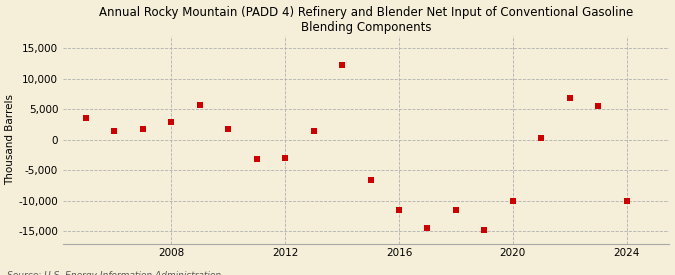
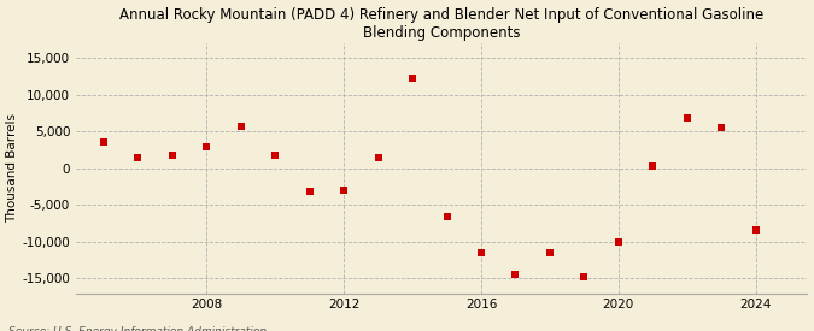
2024: -10,000 -> -8,400
